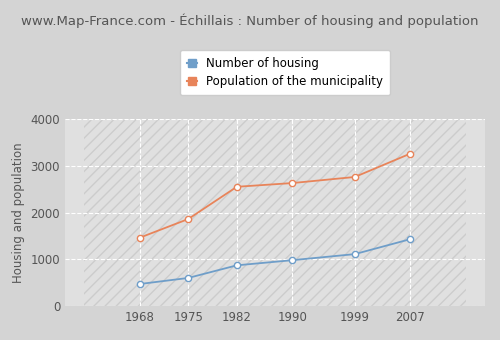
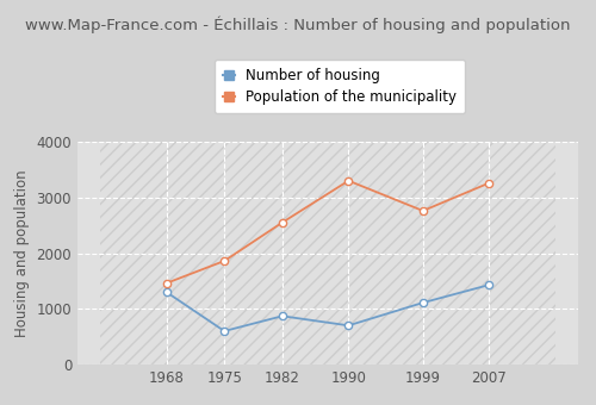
Number of housing/1968: 470 -> 1300
Number of housing/1990: 980 -> 700
Population of the municipality/1990: 2630 -> 3300
